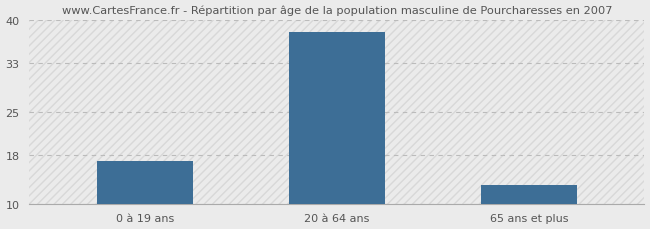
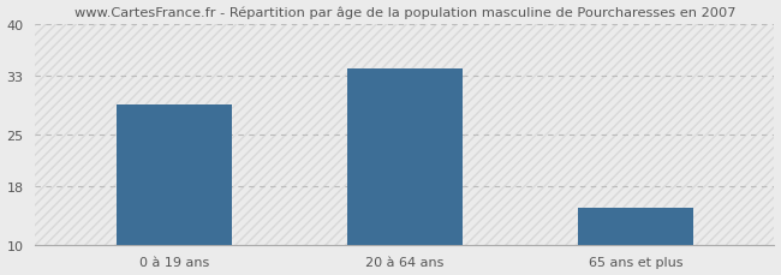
0 à 19 ans: 17 -> 29
20 à 64 ans: 38 -> 34
65 ans et plus: 13 -> 15
